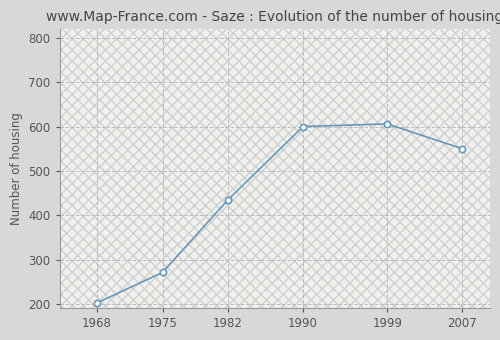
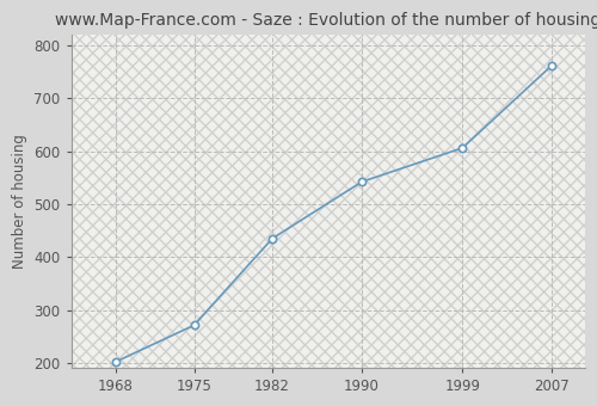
1990: 600 -> 542
2007: 550 -> 762
